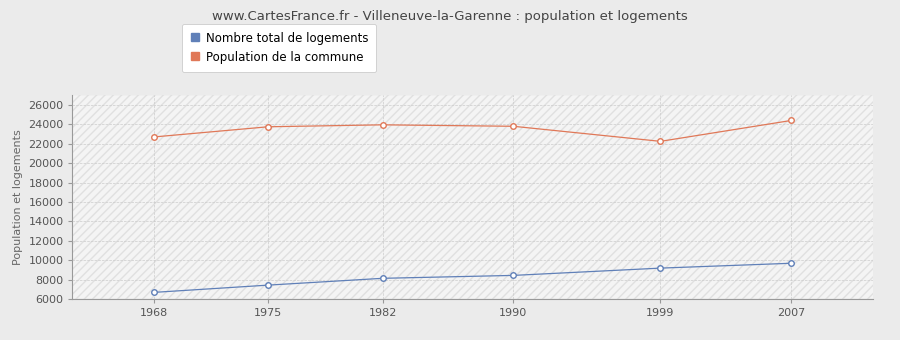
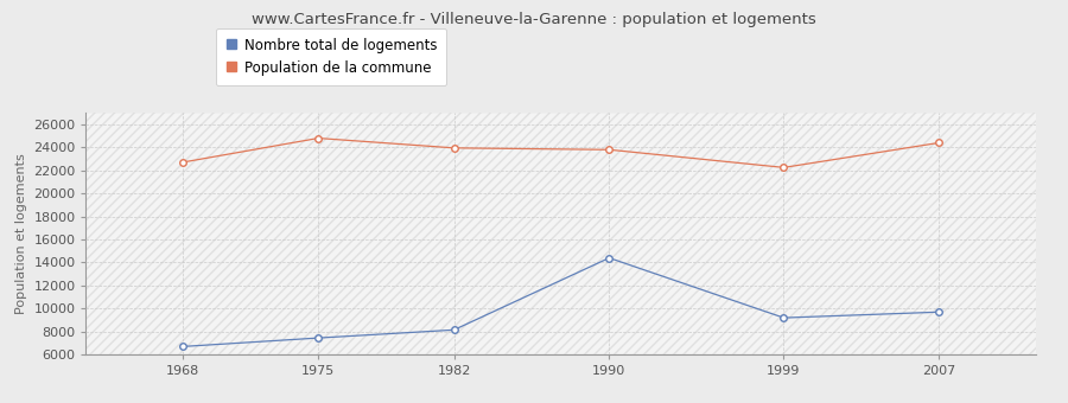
Population de la commune/1975: 23800 -> 24800
Nombre total de logements/1990: 8400 -> 14400
